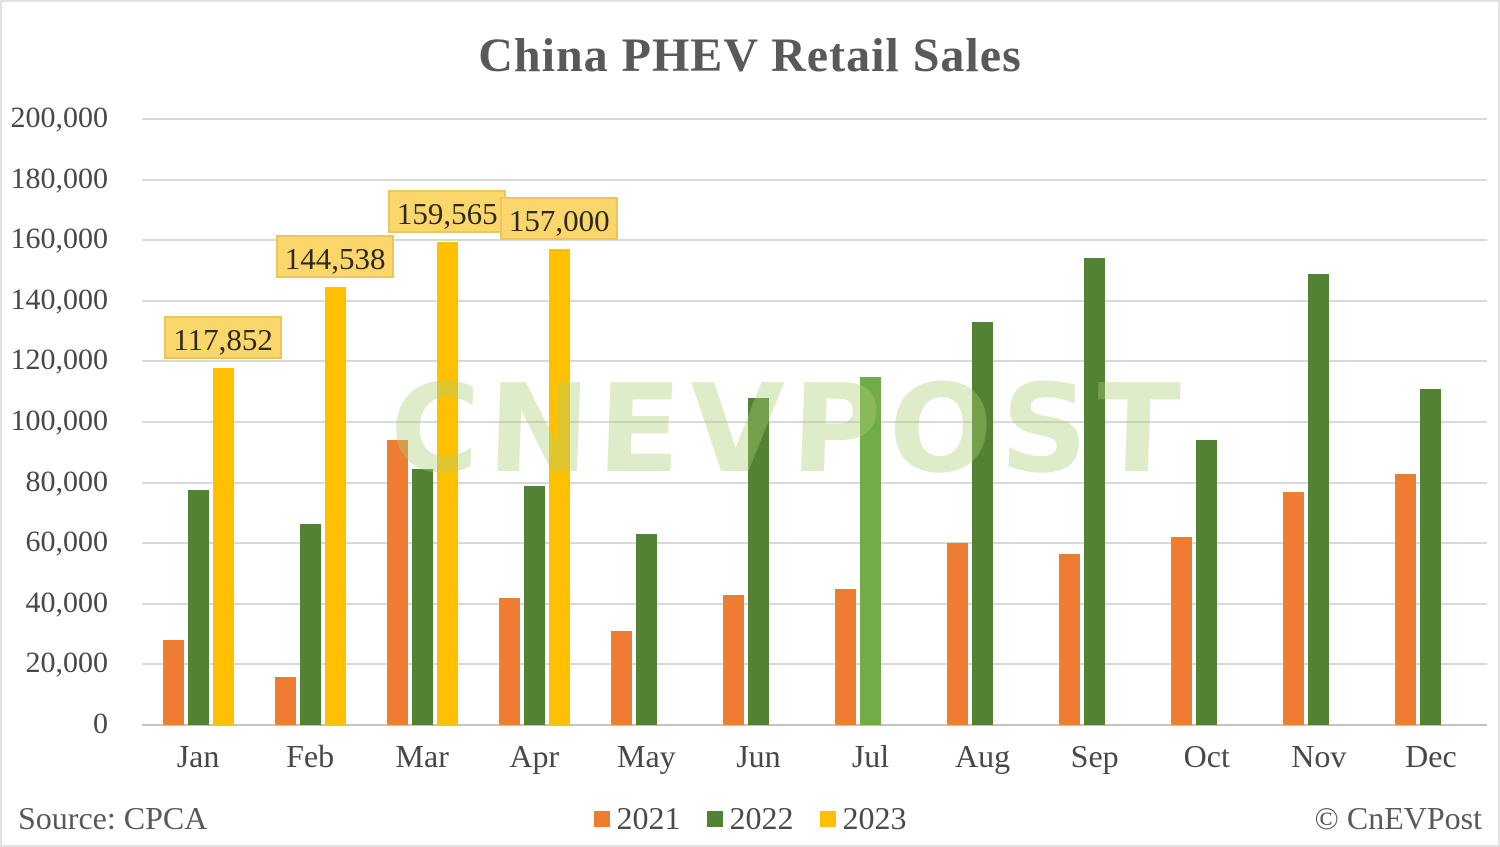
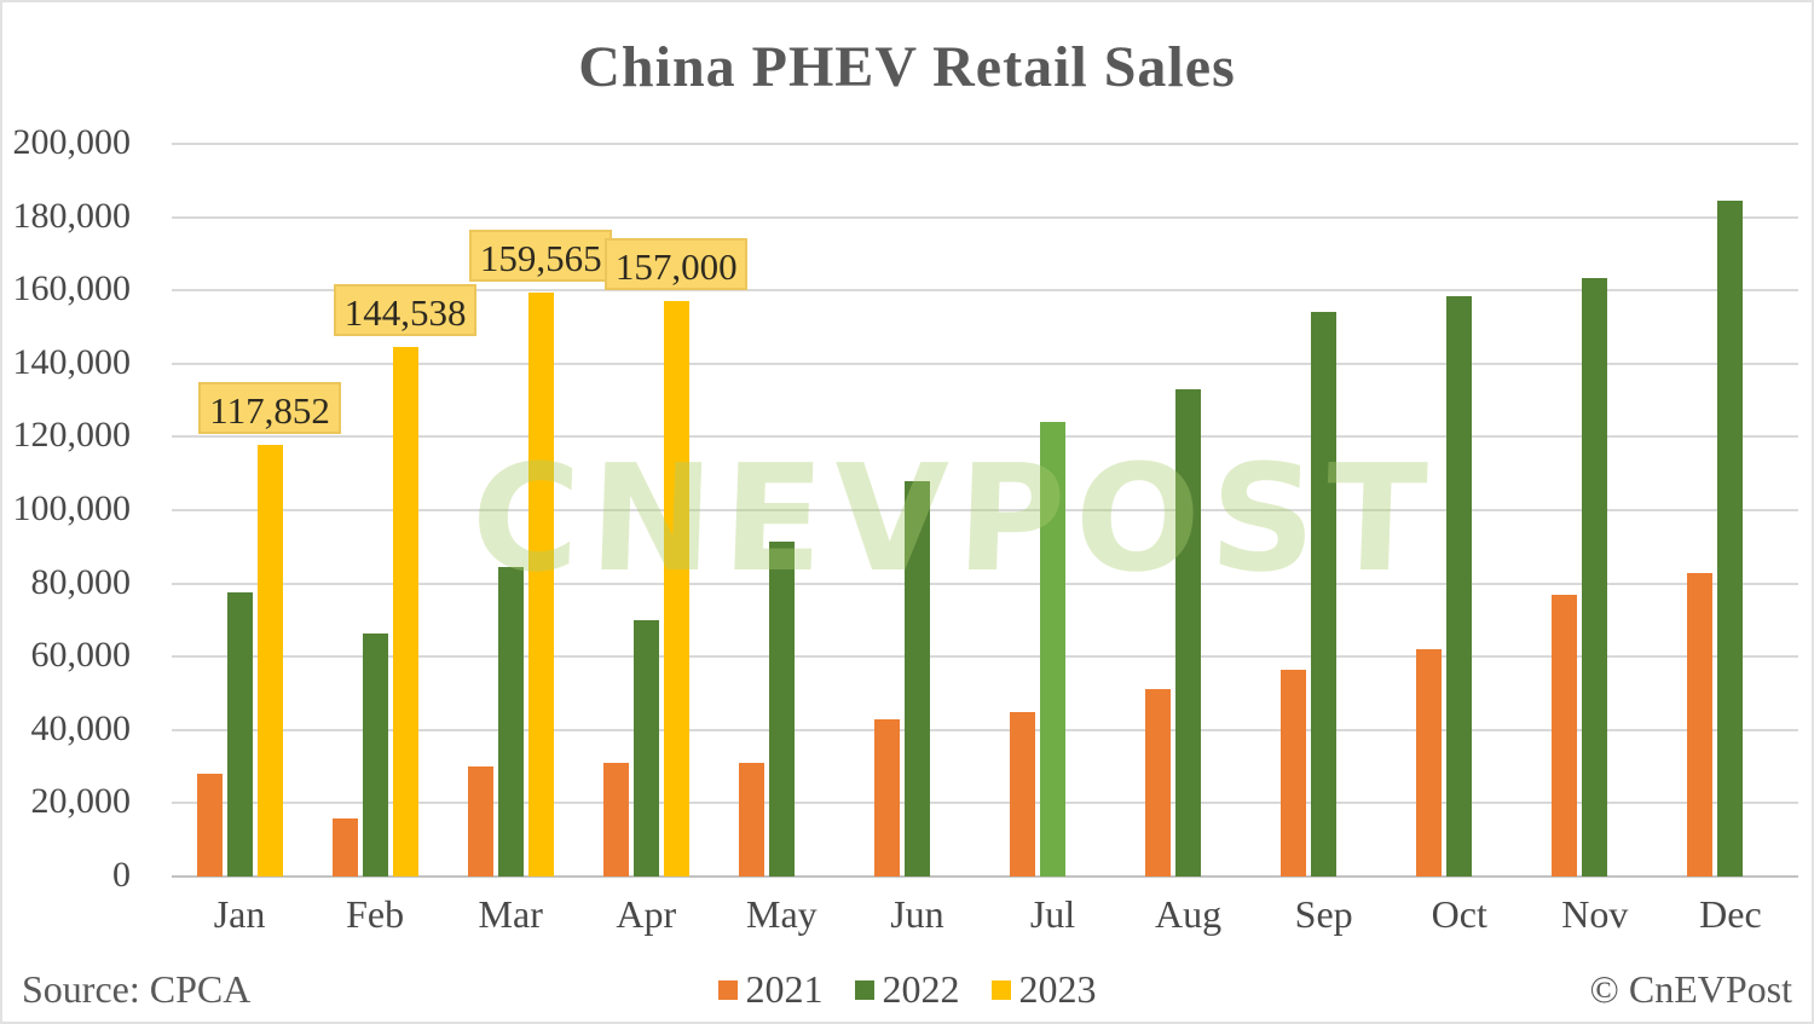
2021/Mar: 94000 -> 30000
2021/Apr: 42000 -> 31000
2022/Apr: 79000 -> 70000
2022/May: 63000 -> 92000
2022/Jul: 115000 -> 124000
2021/Aug: 60000 -> 51000
2022/Oct: 94000 -> 158000
2022/Nov: 149000 -> 164000
2022/Dec: 111000 -> 184000
